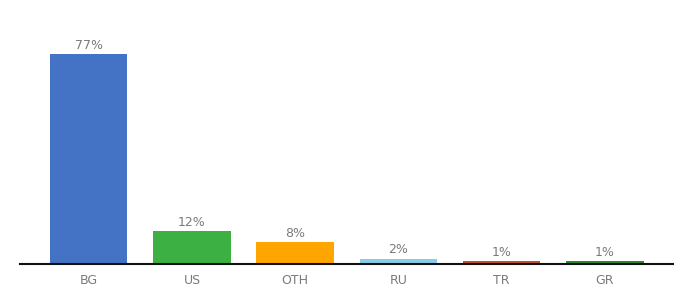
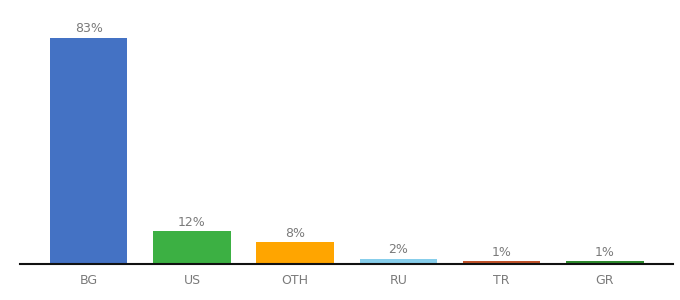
BG: 77% -> 83%
